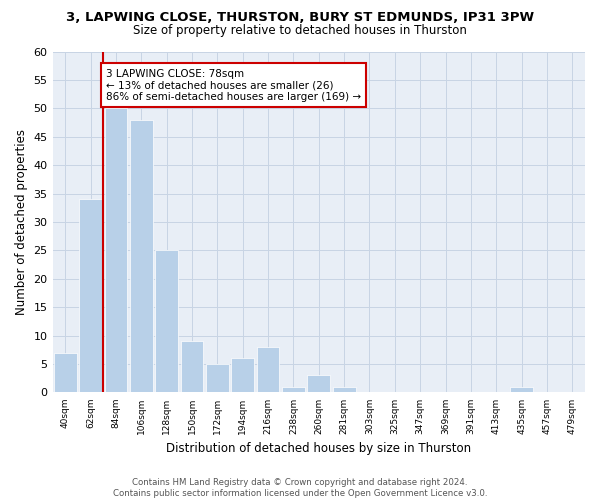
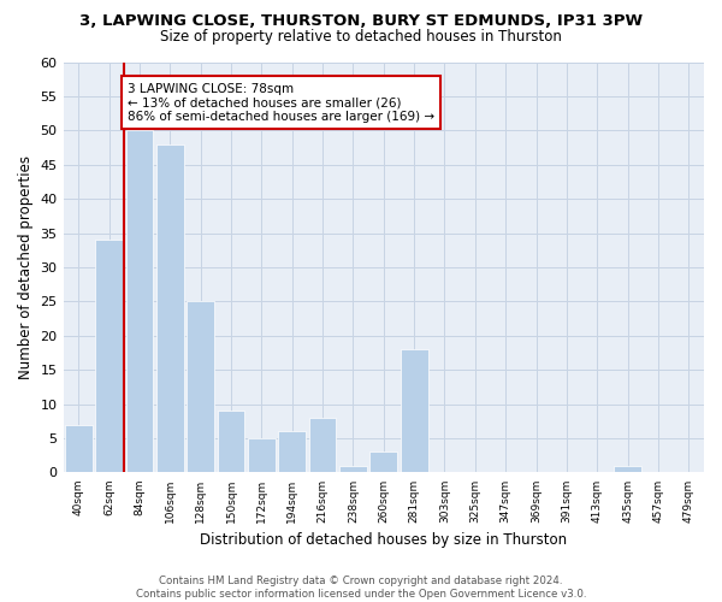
281sqm: 1 -> 18
